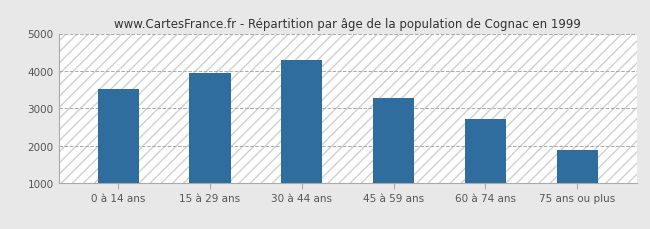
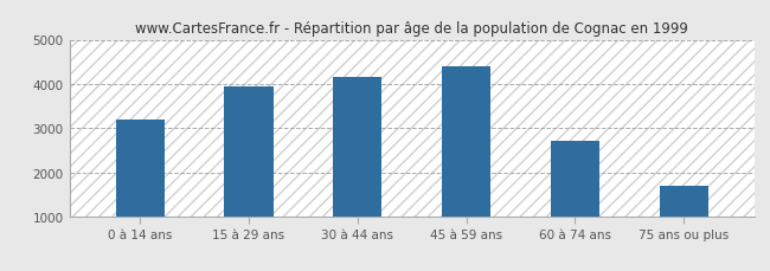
0 à 14 ans: 3520 -> 3200
30 à 44 ans: 4300 -> 4150
45 à 59 ans: 3280 -> 4400
75 ans ou plus: 1870 -> 1700
